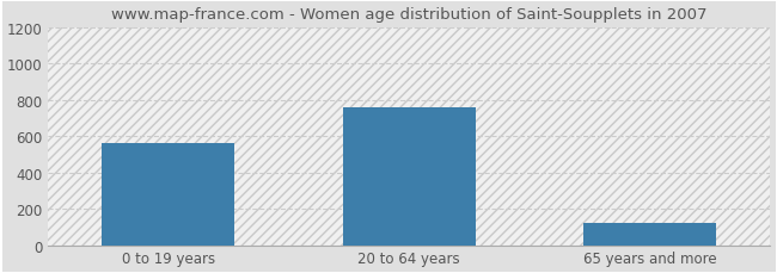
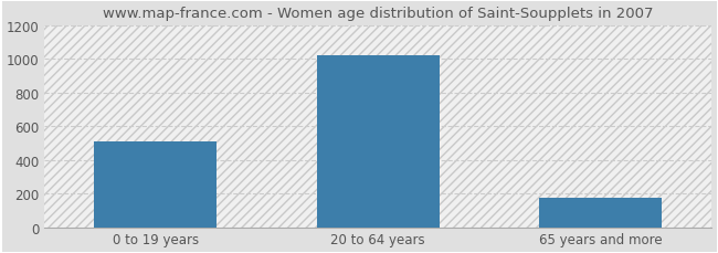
0 to 19 years: 560 -> 510
20 to 64 years: 760 -> 1020
65 years and more: 120 -> 180
